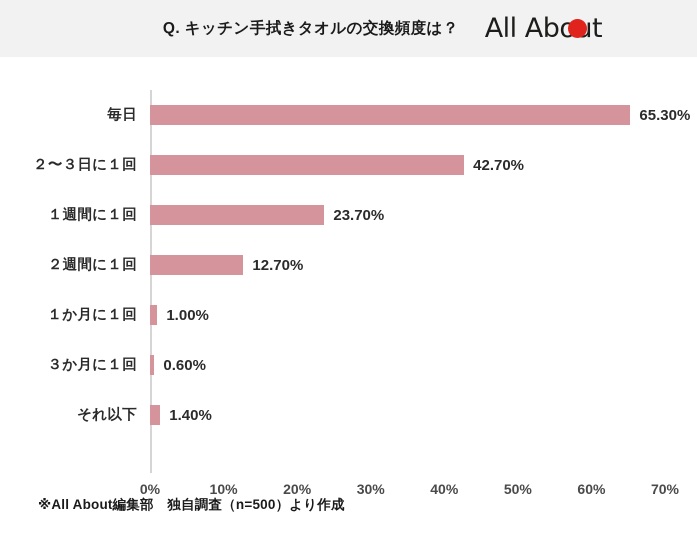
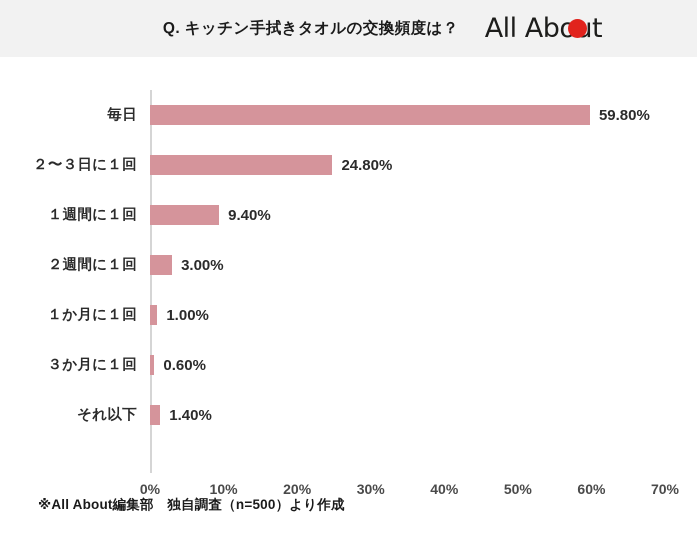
毎日: 65.30% -> 59.80%
２〜３日に１回: 42.70% -> 24.80%
１週間に１回: 23.70% -> 9.40%
２週間に１回: 12.70% -> 3.00%
